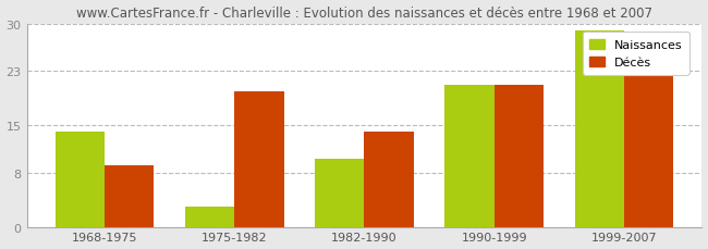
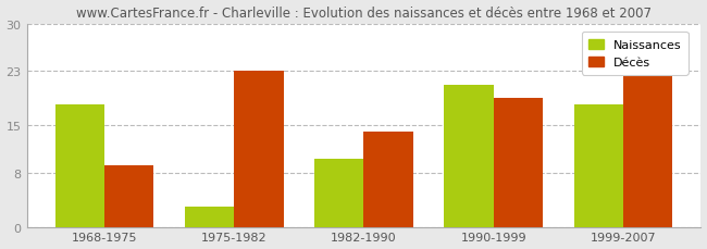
Naissances/1968-1975: 14 -> 18
Décès/1975-1982: 20 -> 23
Décès/1990-1999: 21 -> 19
Naissances/1999-2007: 29 -> 18
